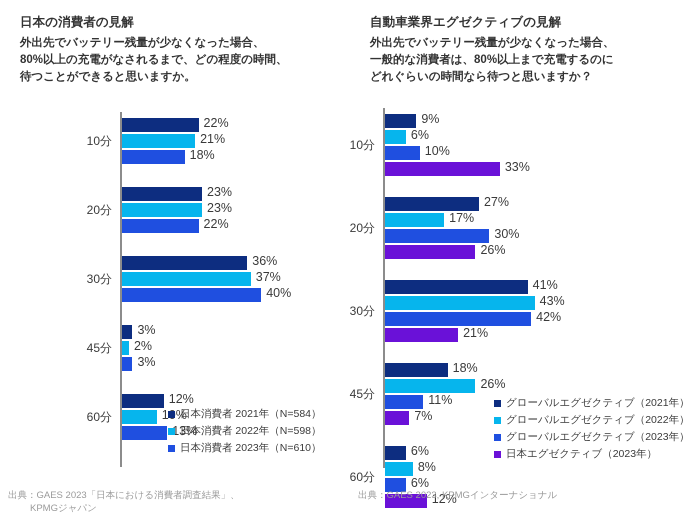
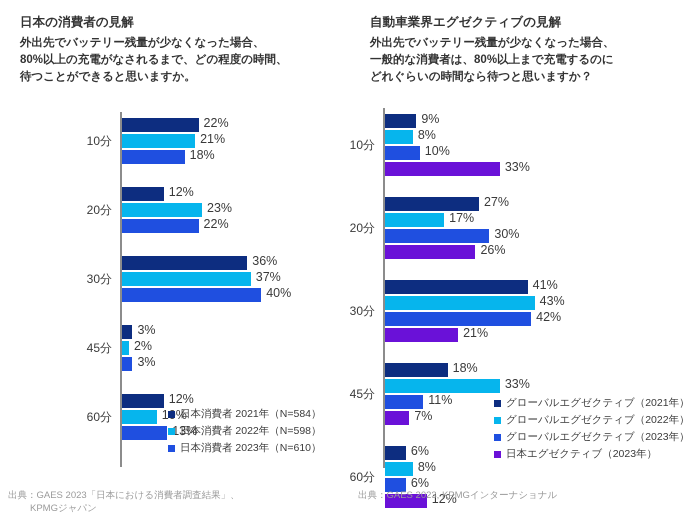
日本の消費者の見解/日本消費者 2021年（N=584）/20分: 23% -> 12%
自動車業界エグゼクティブの見解/グローバルエグゼクティブ（2022年）/10分: 6% -> 8%
自動車業界エグゼクティブの見解/グローバルエグゼクティブ（2022年）/45分: 26% -> 33%
